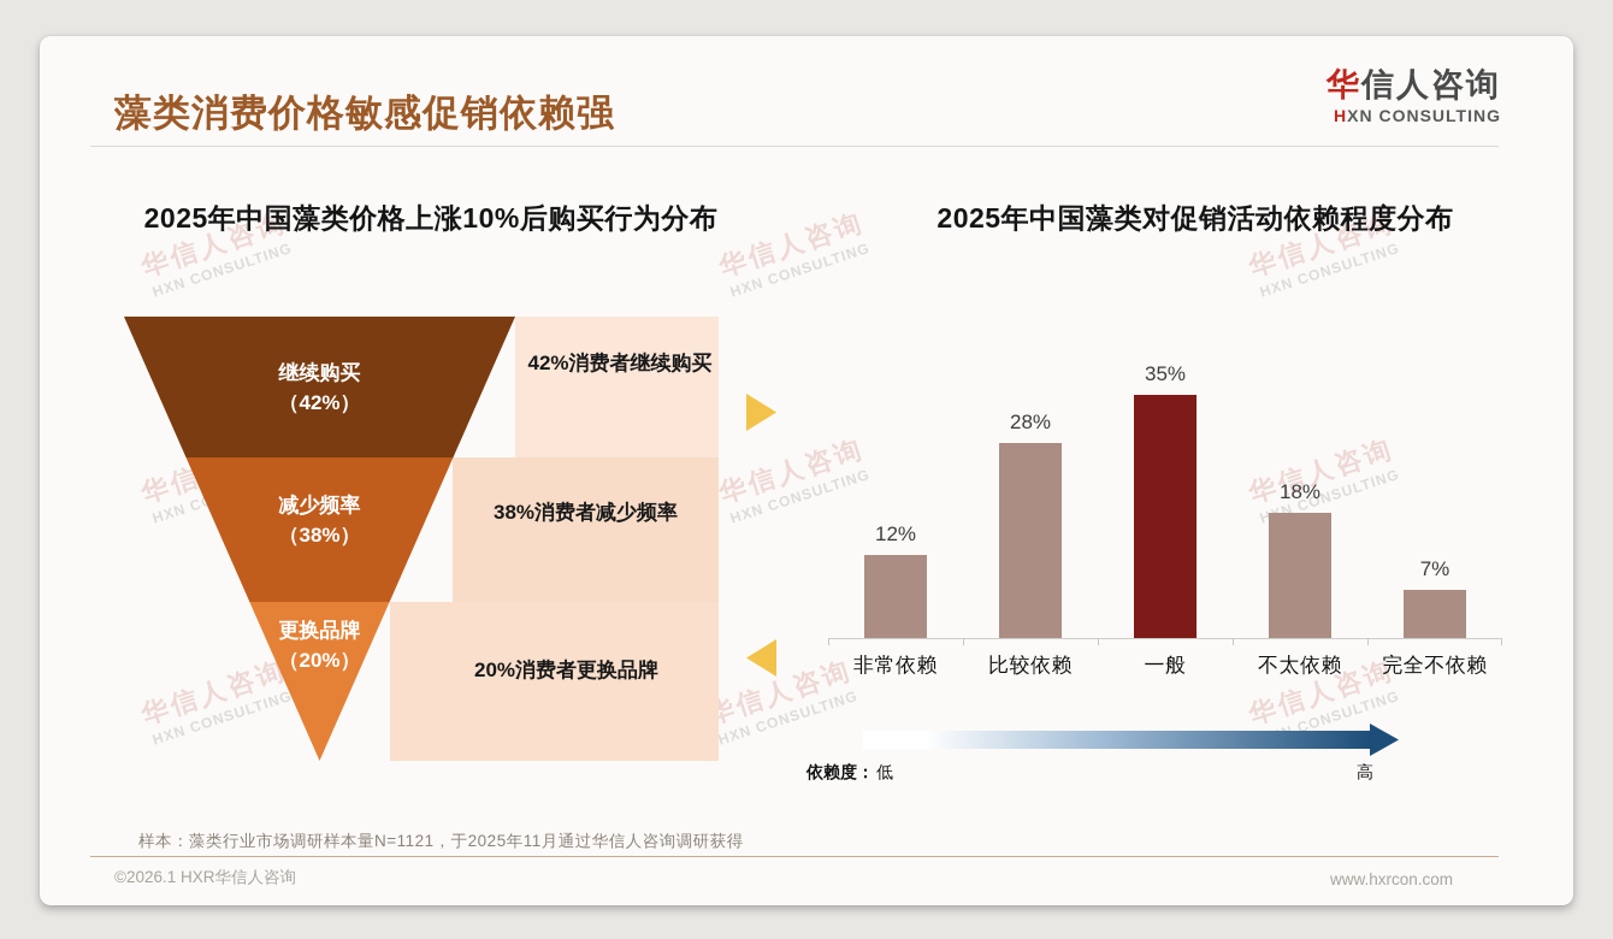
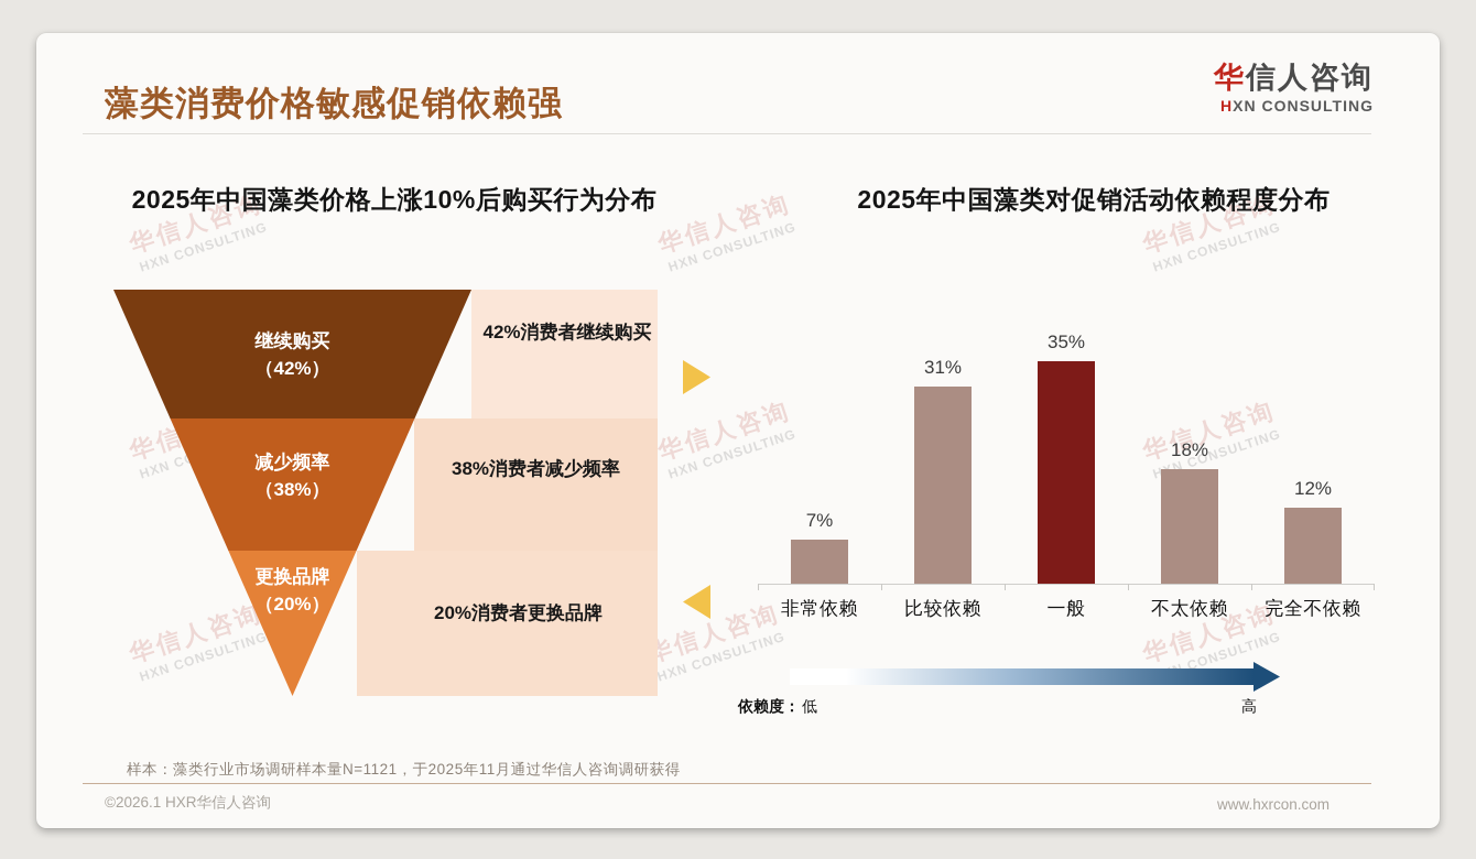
2025年中国藻类对促销活动依赖程度分布/非常依赖: 12% -> 7%
2025年中国藻类对促销活动依赖程度分布/比较依赖: 28% -> 31%
2025年中国藻类对促销活动依赖程度分布/完全不依赖: 7% -> 12%
